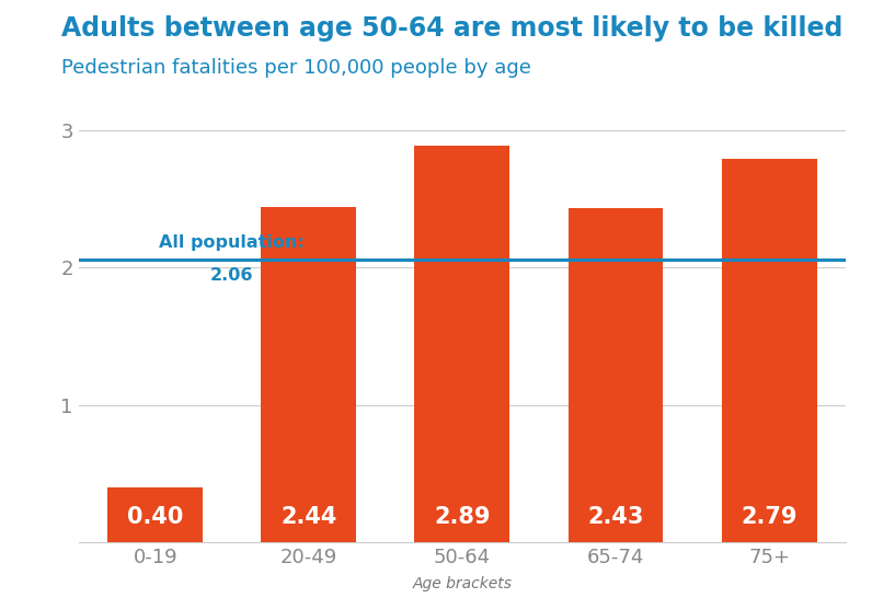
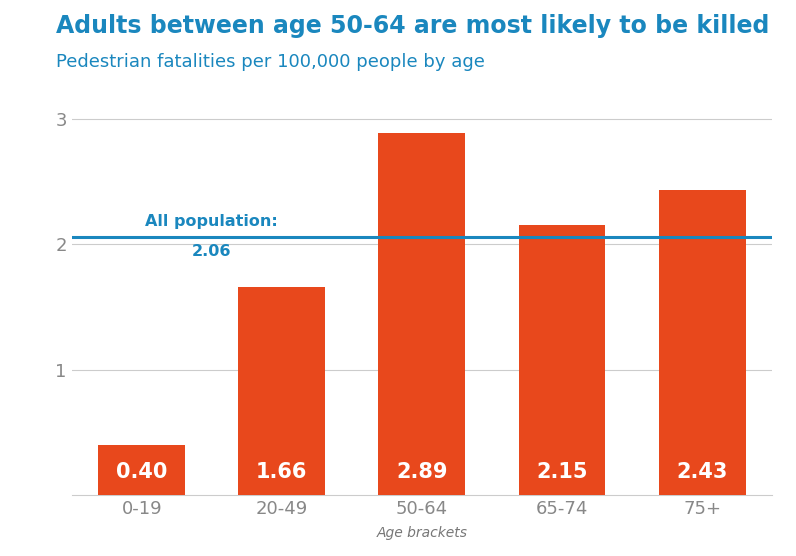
20-49: 2.44 -> 1.66
65-74: 2.43 -> 2.15
75+: 2.79 -> 2.43
